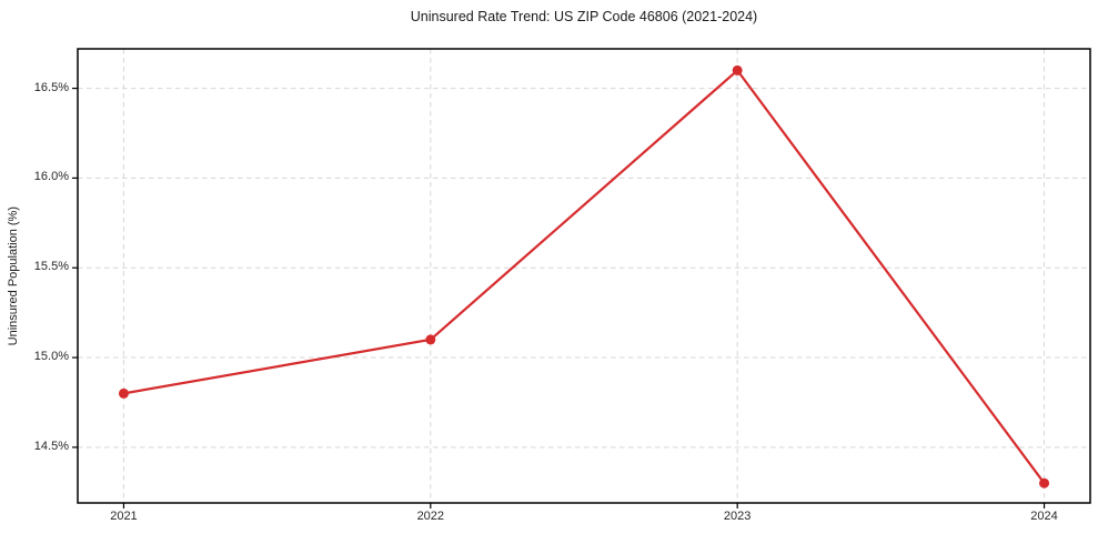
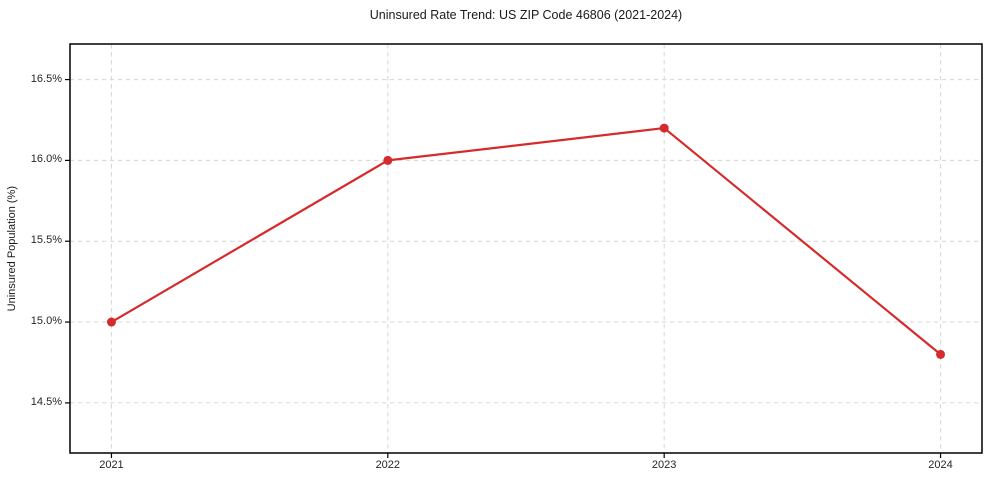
2021: 14.8% -> 15.0%
2022: 15.1% -> 16.0%
2023: 16.6% -> 16.2%
2024: 14.3% -> 14.8%
